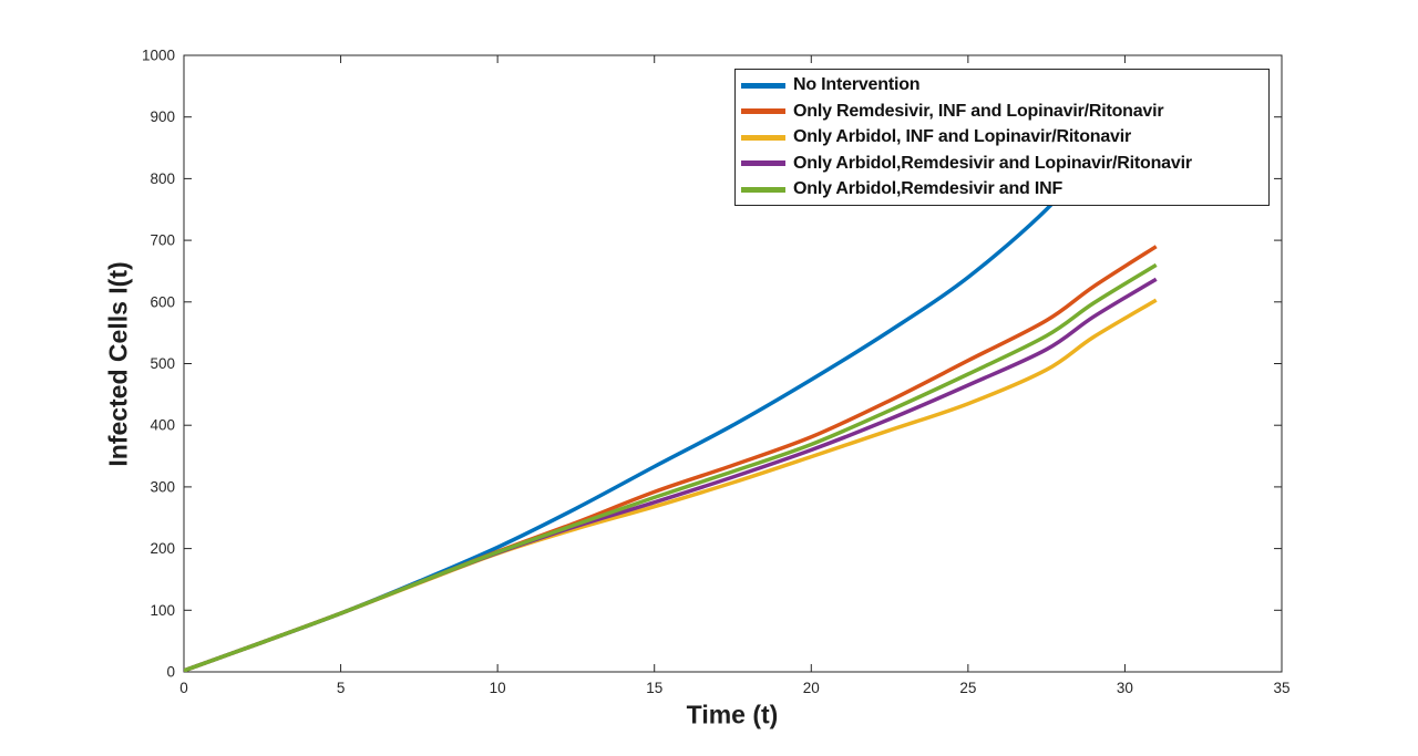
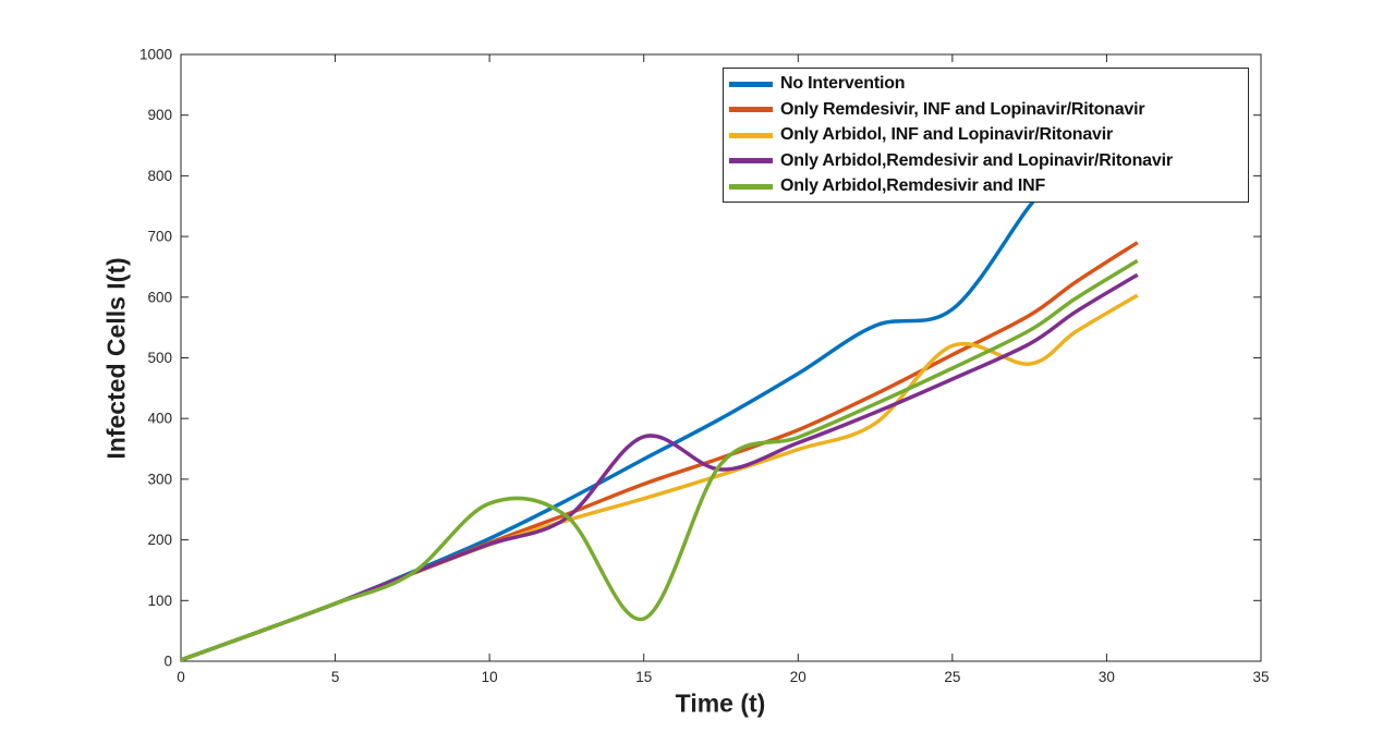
Only Arbidol,Remdesivir and INF/10: 190 -> 260
Only Arbidol,Remdesivir and Lopinavir/Ritonavir/15: 280 -> 370
Only Arbidol,Remdesivir and INF/15: 280 -> 70
No Intervention/25: 640 -> 580
Only Arbidol, INF and Lopinavir/Ritonavir/25: 440 -> 520
